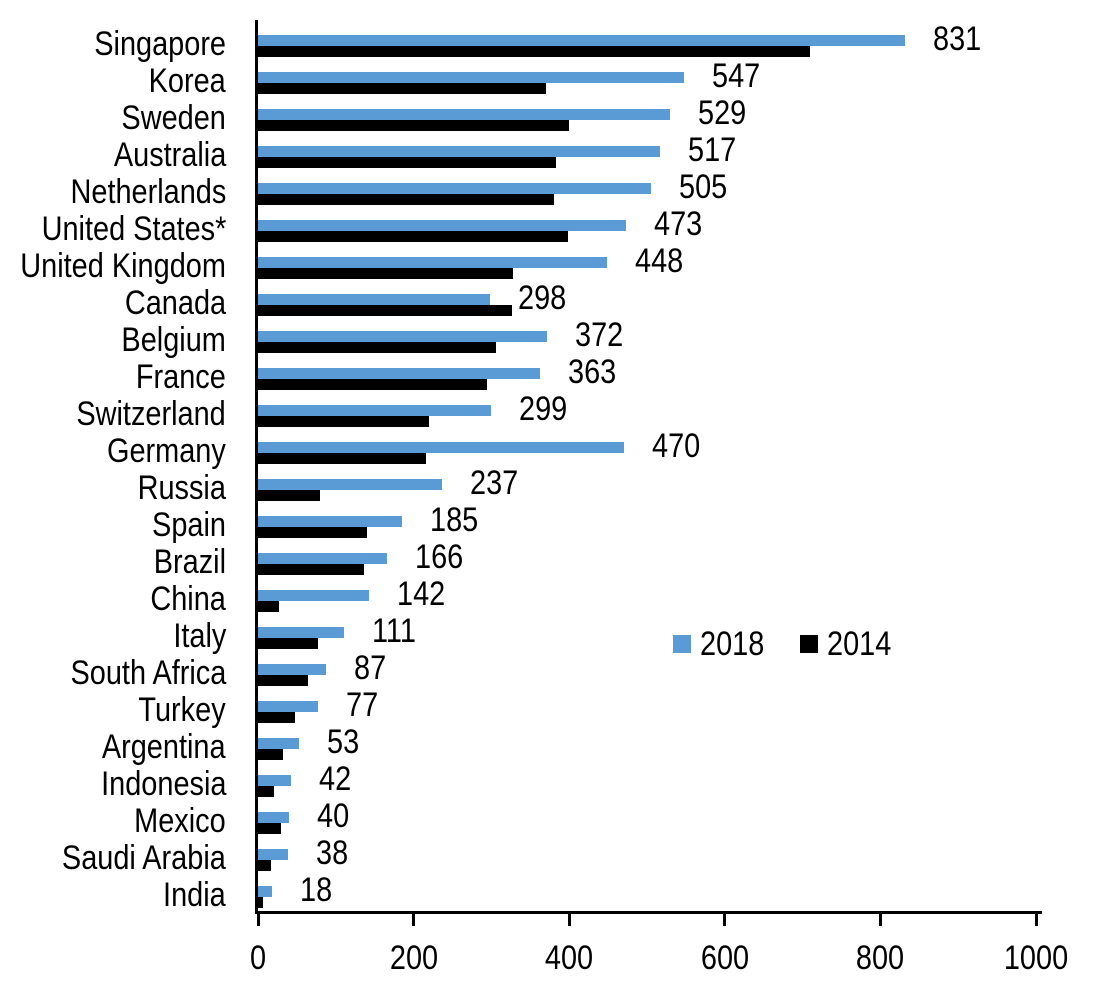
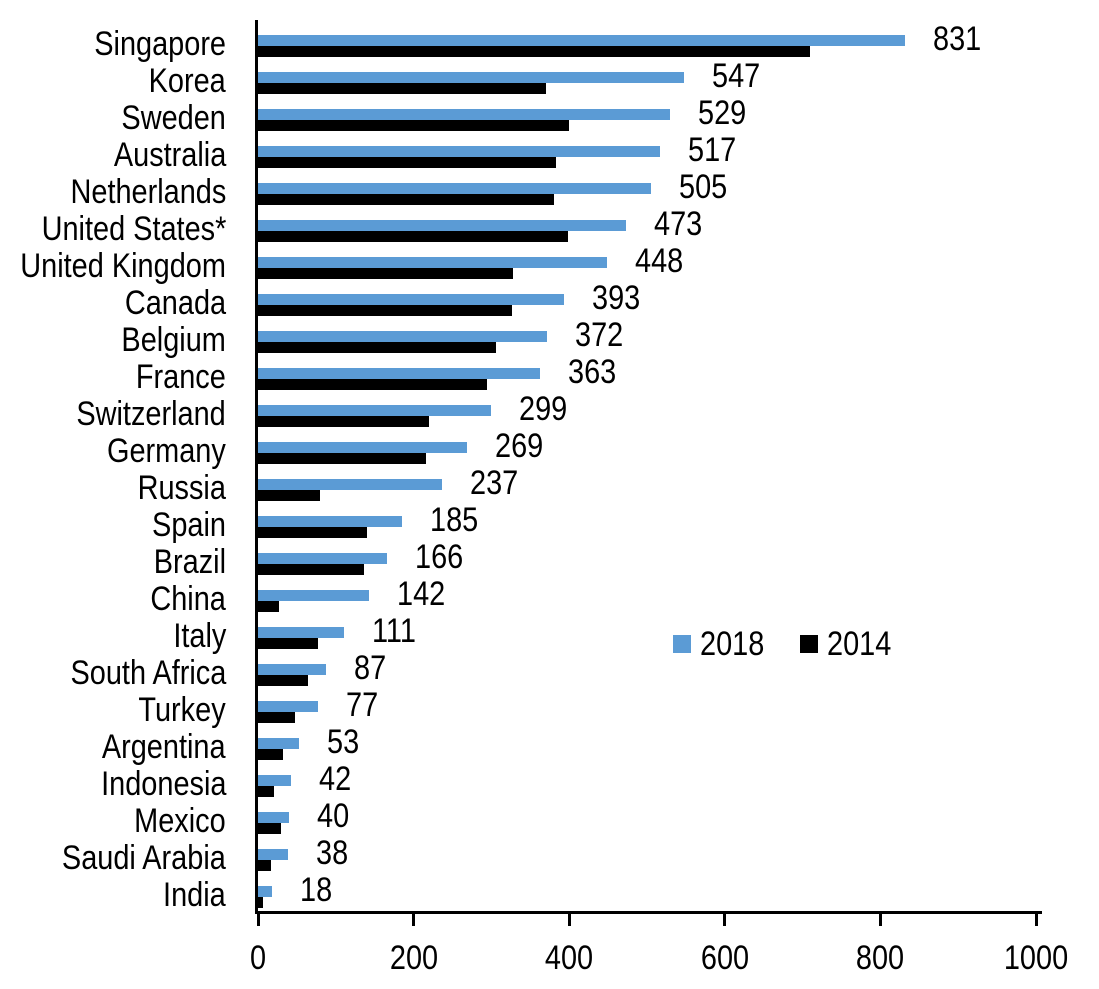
2018/Canada: 298 -> 393
2018/Germany: 470 -> 269
